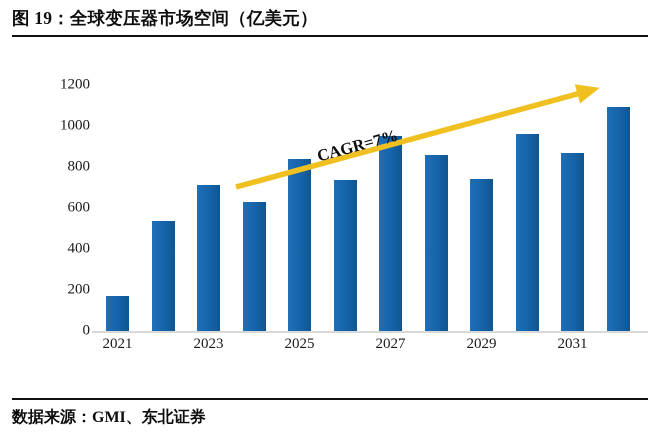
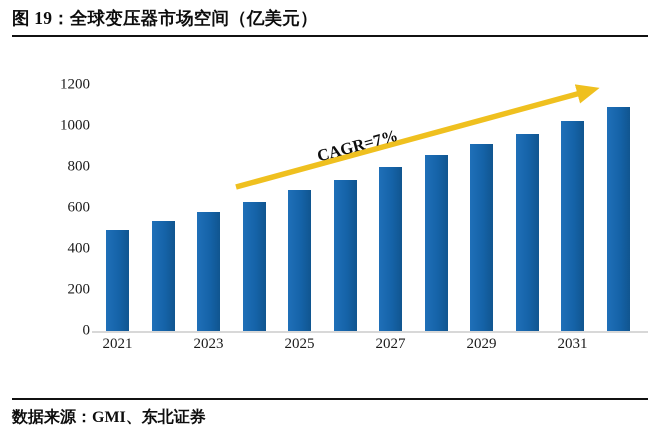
2021: 170 -> 490
2023: 710 -> 580
2025: 840 -> 690
2027: 950 -> 800
2029: 740 -> 910
2031: 870 -> 1020
